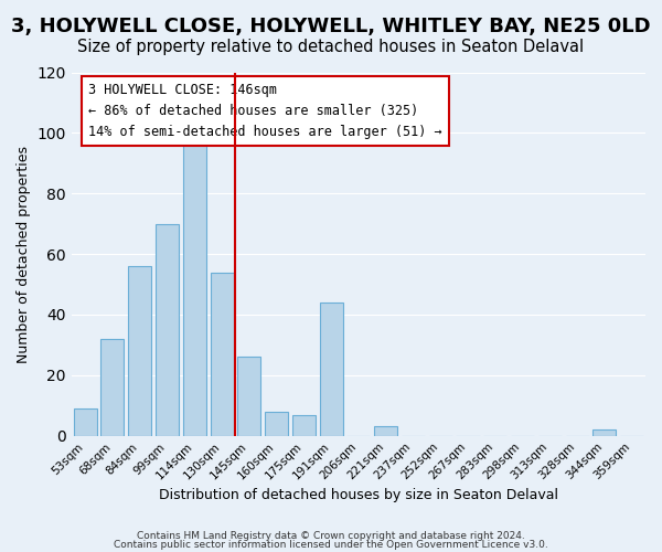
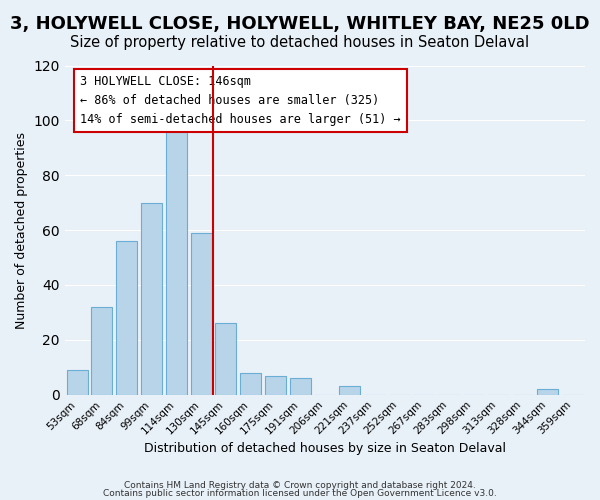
130sqm: 54 -> 59
191sqm: 44 -> 6
